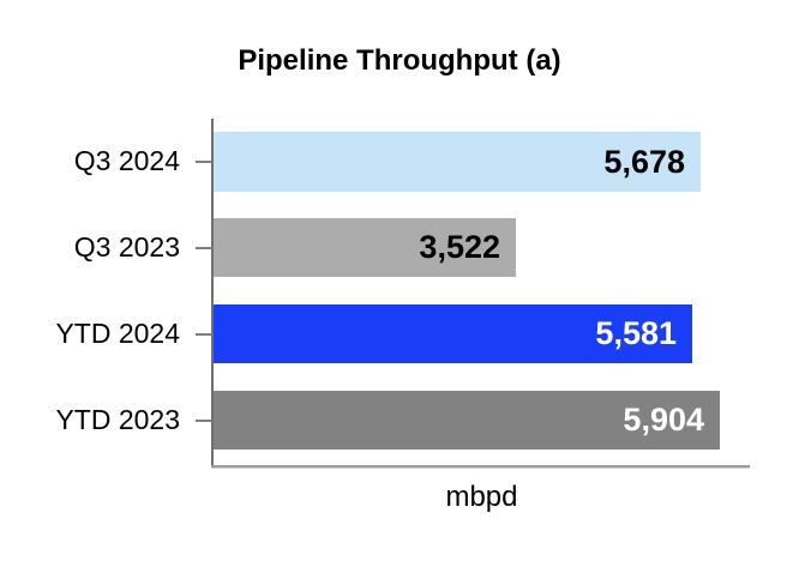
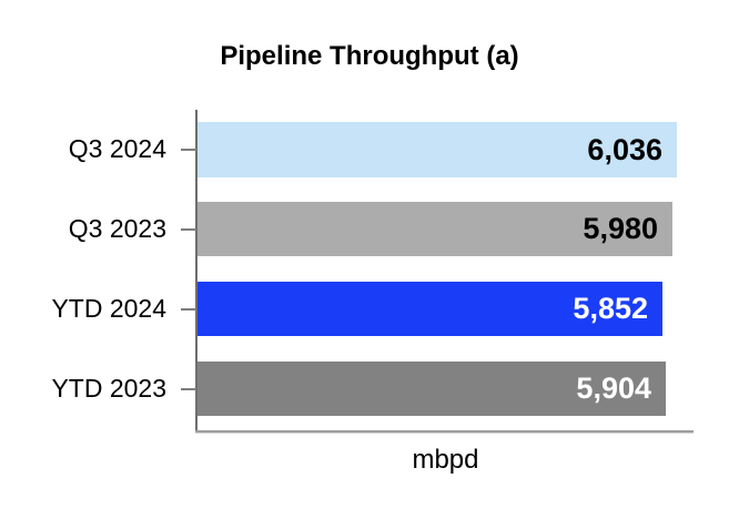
Q3 2024: 5,678 -> 6,036
Q3 2023: 3,522 -> 5,980
YTD 2024: 5,581 -> 5,852
